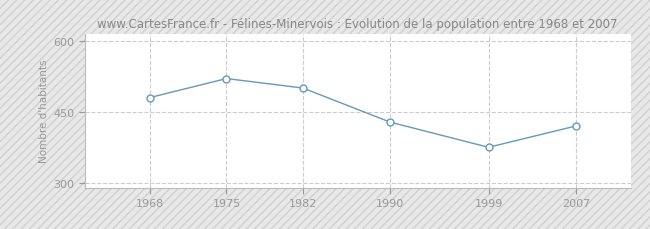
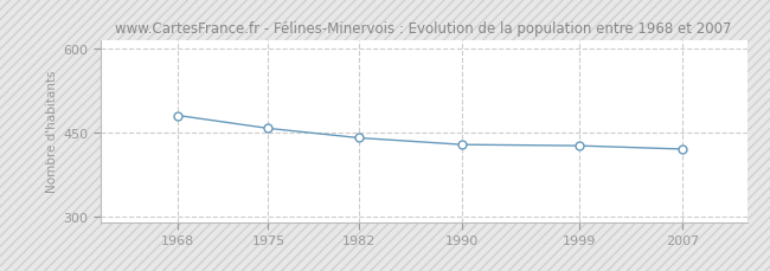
1975: 520 -> 457
1982: 500 -> 440
1999: 375 -> 426
